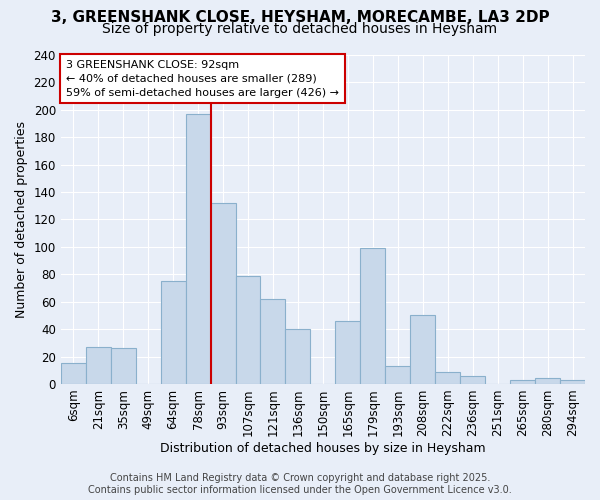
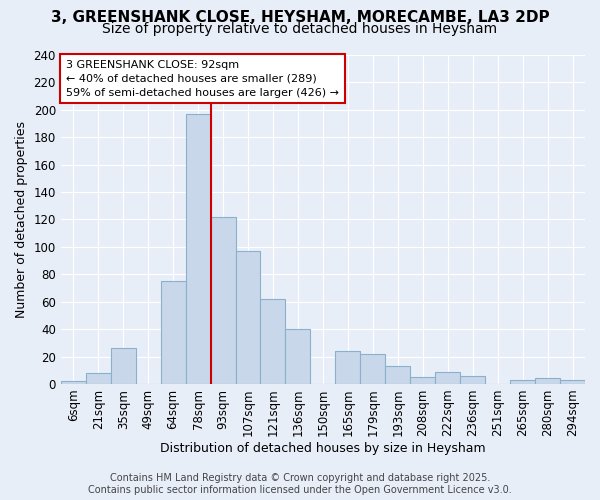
6sqm: 15 -> 2
21sqm: 27 -> 8
93sqm: 132 -> 122
107sqm: 79 -> 97
165sqm: 46 -> 24
179sqm: 99 -> 22
208sqm: 50 -> 5
